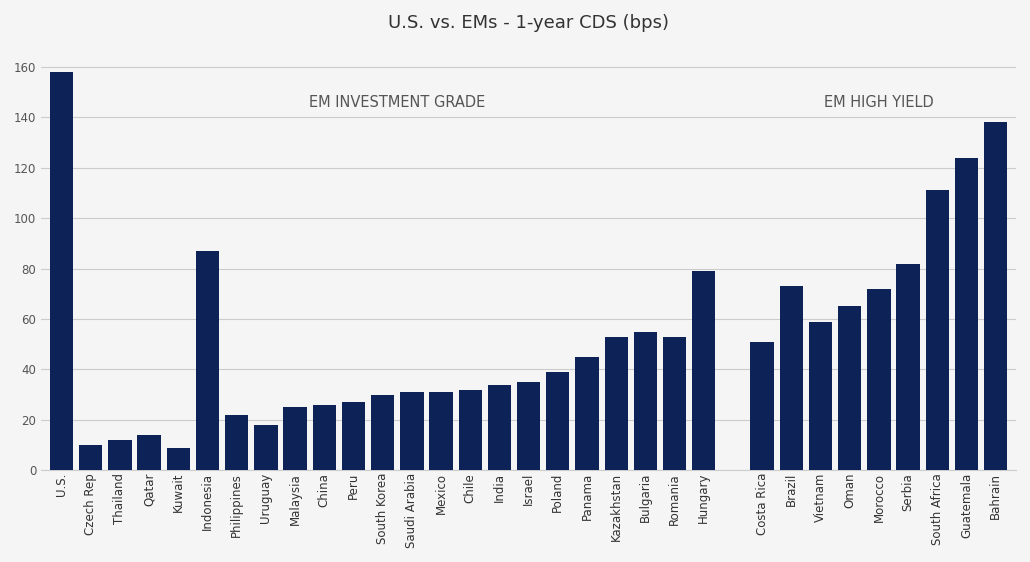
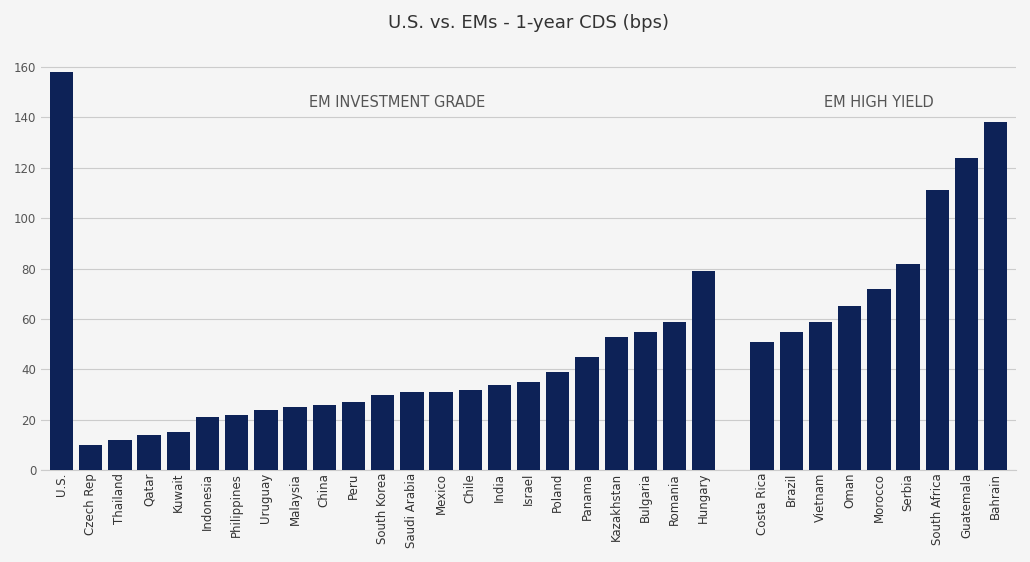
Kuwait: 9 -> 15
Indonesia: 87 -> 21
Uruguay: 18 -> 24
Romania: 53 -> 59
Brazil: 73 -> 55
